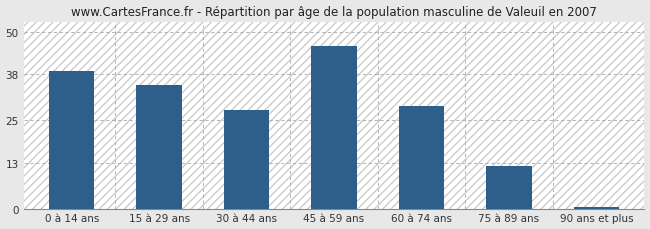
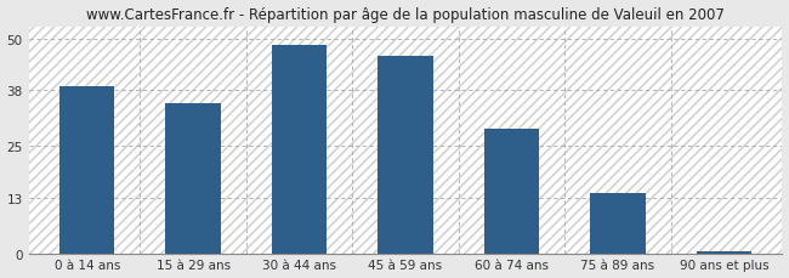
30 à 44 ans: 28.0 -> 48.5
75 à 89 ans: 12.0 -> 14.0
